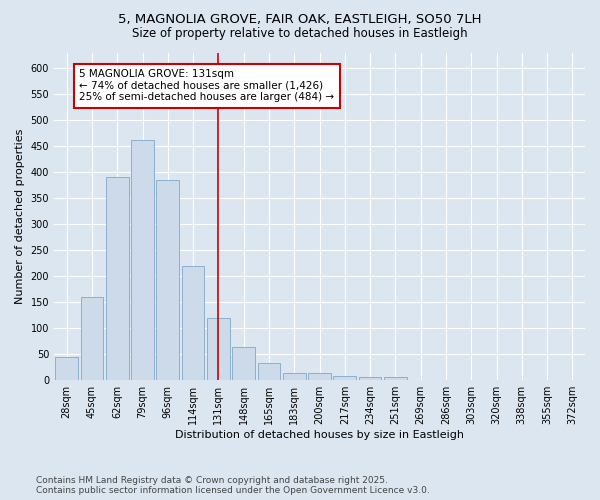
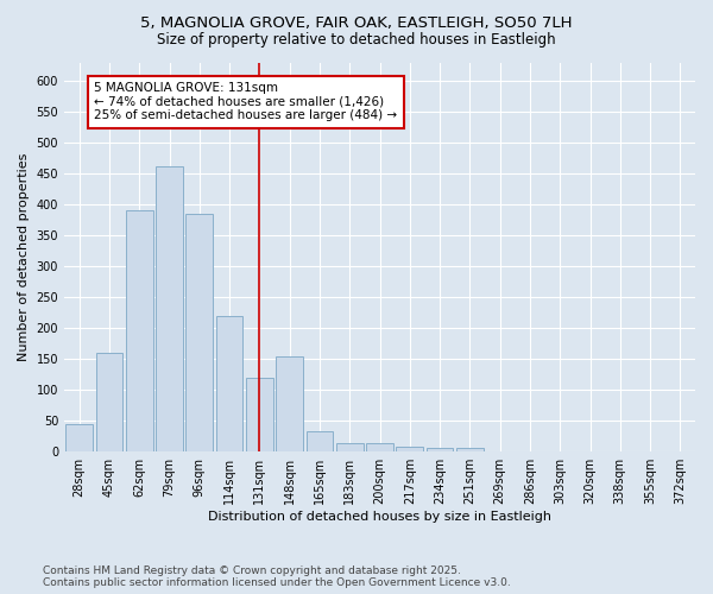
148sqm: 63 -> 154
